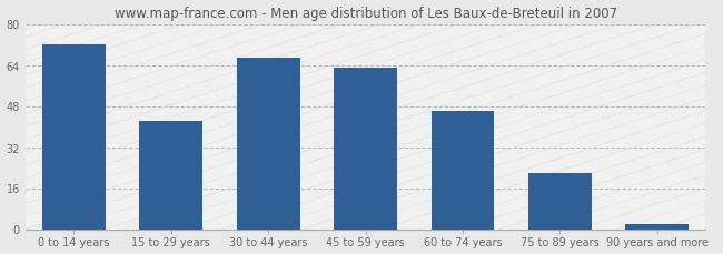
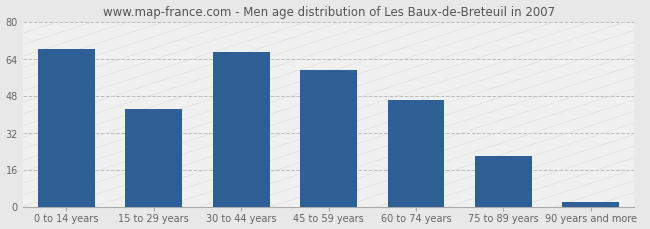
0 to 14 years: 72 -> 68
45 to 59 years: 63 -> 59
